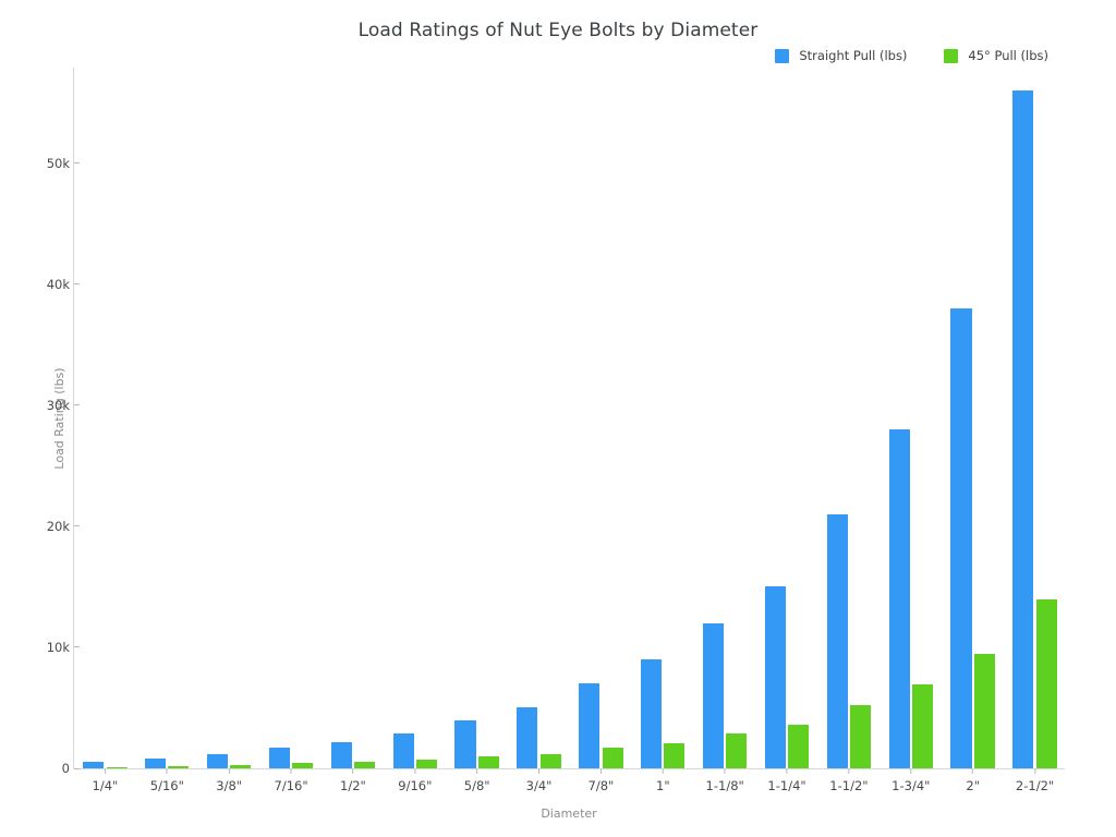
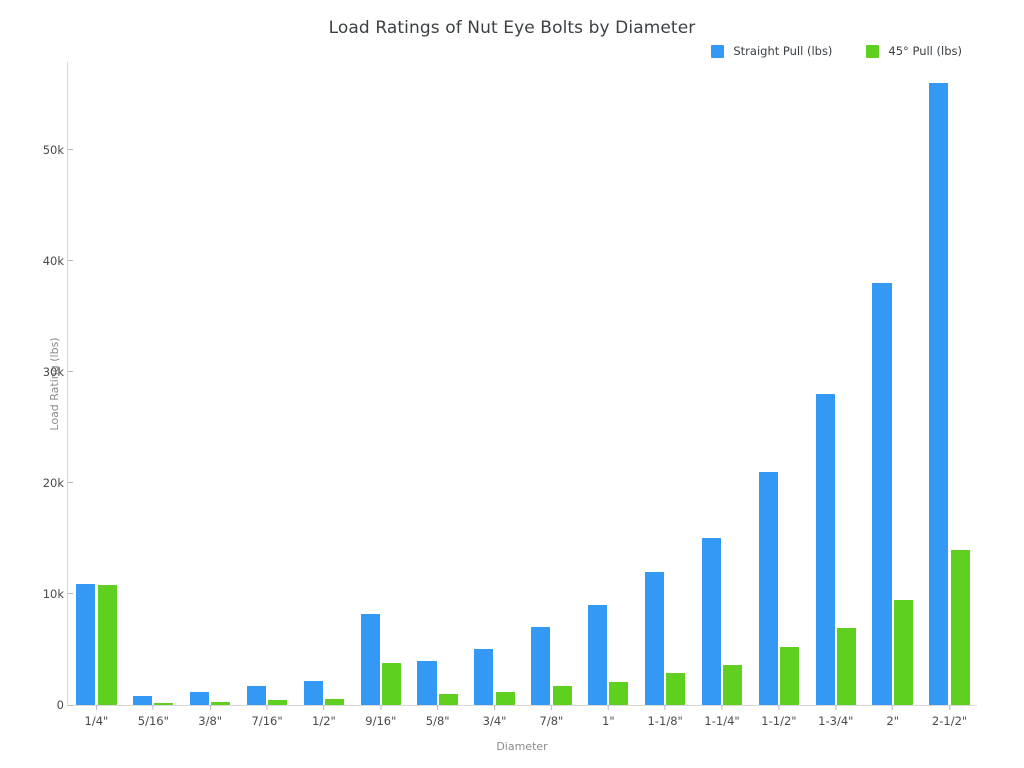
Straight Pull (lbs)/1/4": 0.5k -> 10.9k
45° Pull (lbs)/1/4": 0.1k -> 10.8k
Straight Pull (lbs)/9/16": 2.9k -> 8.2k
45° Pull (lbs)/9/16": 0.7k -> 3.8k
